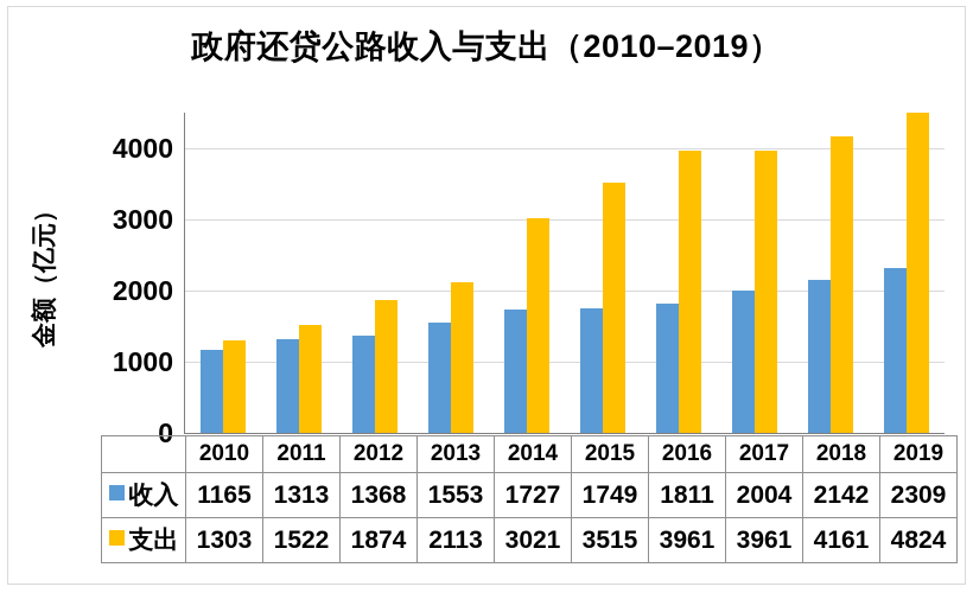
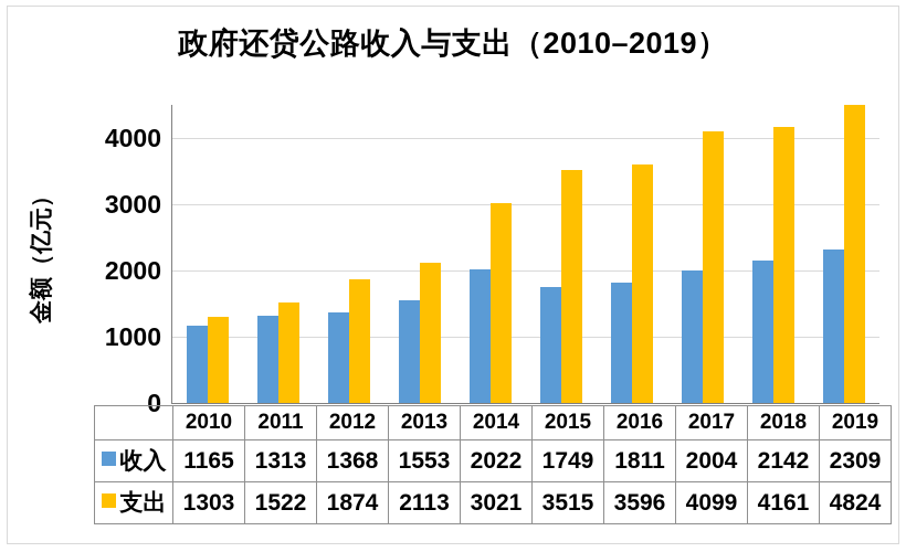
收入/2014: 1727 -> 2022
支出/2016: 3961 -> 3596
支出/2017: 3961 -> 4099
